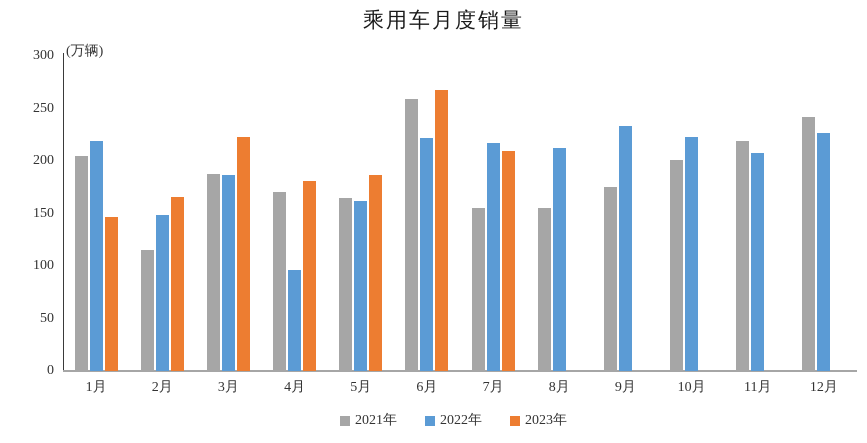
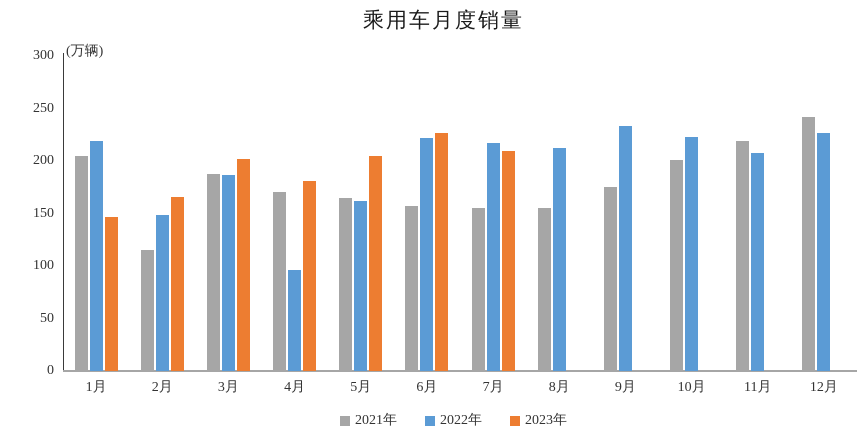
2023年/3月: 223 -> 202
2023年/5月: 187 -> 205
2021年/6月: 259 -> 157
2023年/6月: 268 -> 227
